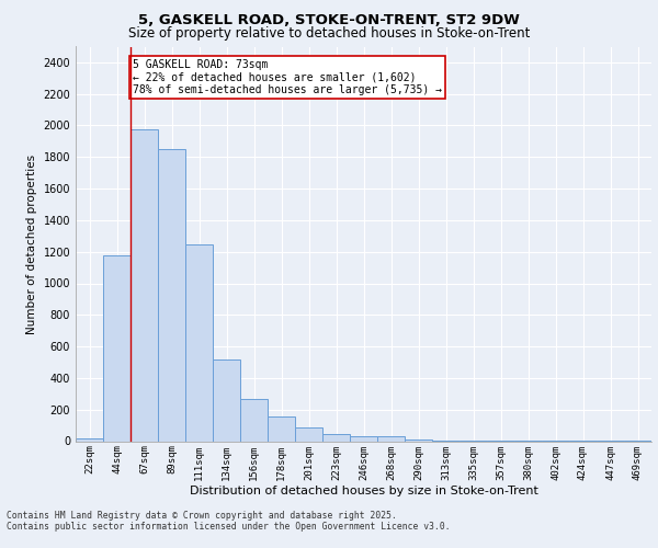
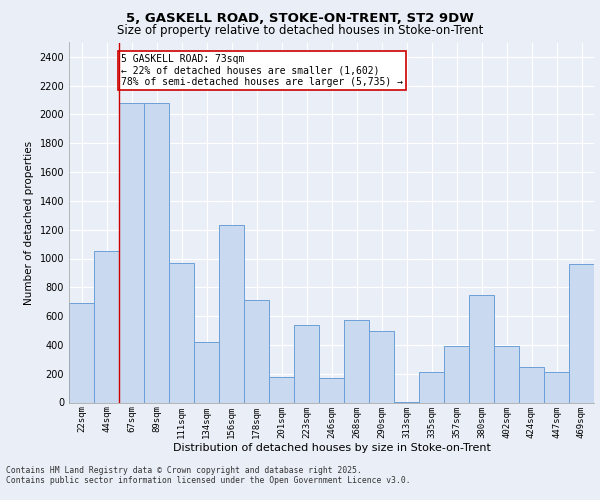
22sqm: 20 -> 690
44sqm: 1180 -> 1050
67sqm: 1980 -> 2080
89sqm: 1850 -> 2080
111sqm: 1240 -> 970
134sqm: 520 -> 420
156sqm: 270 -> 1230
178sqm: 160 -> 710
201sqm: 80 -> 180
223sqm: 40 -> 540
246sqm: 30 -> 170
268sqm: 30 -> 570
290sqm: 10 -> 500
335sqm: 0 -> 210
357sqm: 0 -> 390
380sqm: 0 -> 750
402sqm: 0 -> 390
424sqm: 0 -> 250
447sqm: 0 -> 210
469sqm: 0 -> 960
